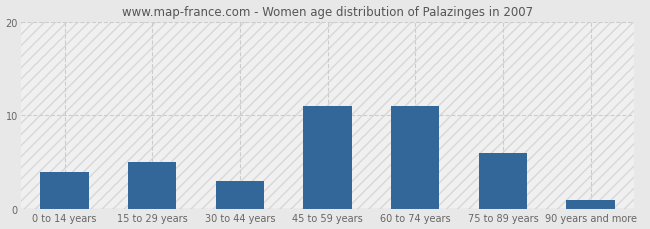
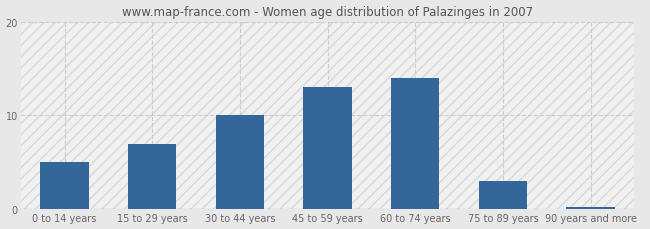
0 to 14 years: 4.0 -> 5.0
15 to 29 years: 5.0 -> 7.0
30 to 44 years: 3.0 -> 10.0
45 to 59 years: 11.0 -> 13.0
60 to 74 years: 11.0 -> 14.0
75 to 89 years: 6.0 -> 3.0
90 years and more: 1.0 -> 0.2
